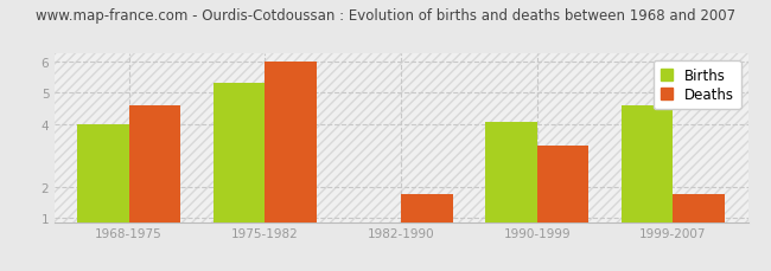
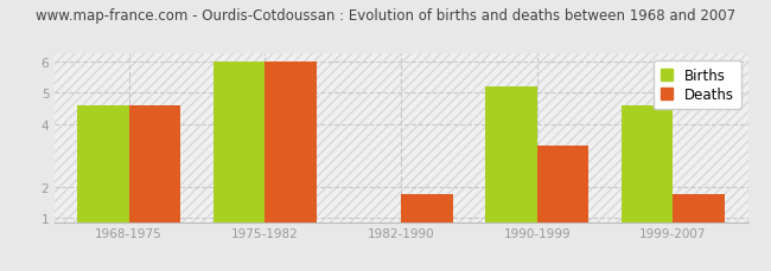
Births/1968-1975: 4.00 -> 4.60
Births/1975-1982: 5.30 -> 6.00
Births/1990-1999: 4.05 -> 5.20
